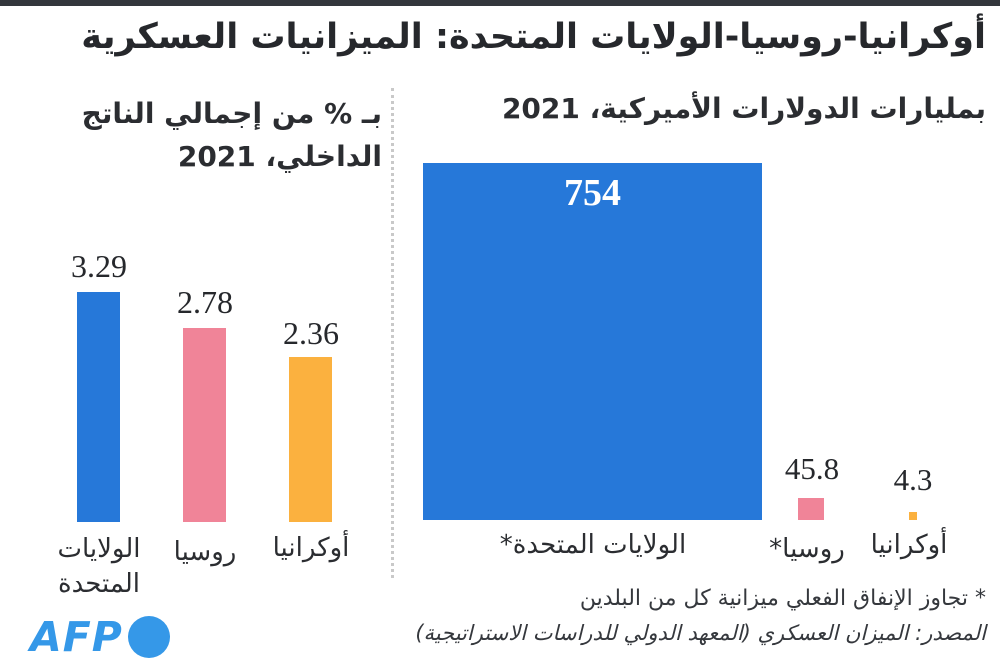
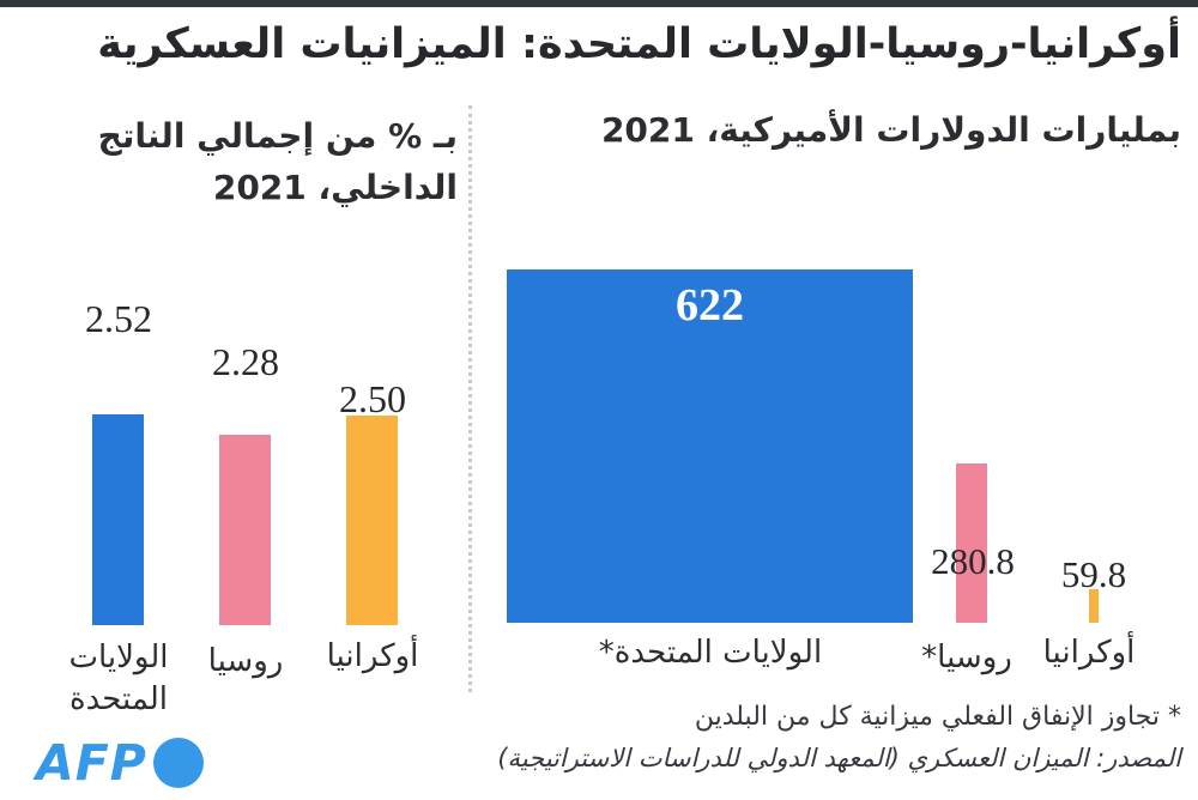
بمليارات الدولارات الأميركية، 2021/الولايات المتحدة*: 754 -> 622
بمليارات الدولارات الأميركية، 2021/روسيا*: 45.8 -> 280.8
بمليارات الدولارات الأميركية، 2021/أوكرانيا: 4.3 -> 59.8
بـ % من إجمالي الناتج الداخلي، 2021/الولايات المتحدة: 3.29 -> 2.52
بـ % من إجمالي الناتج الداخلي، 2021/روسيا: 2.78 -> 2.28
بـ % من إجمالي الناتج الداخلي، 2021/أوكرانيا: 2.36 -> 2.50
